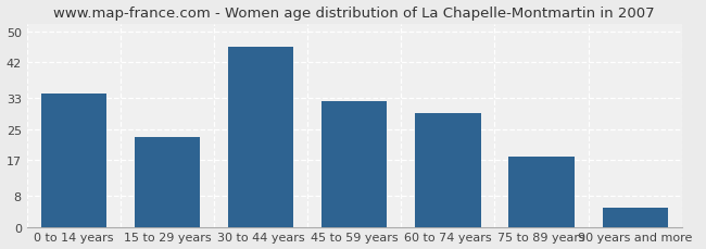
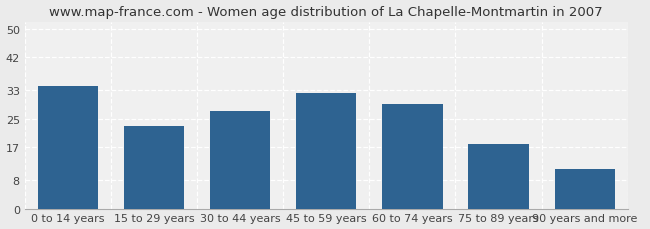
30 to 44 years: 46 -> 27
90 years and more: 5 -> 11
